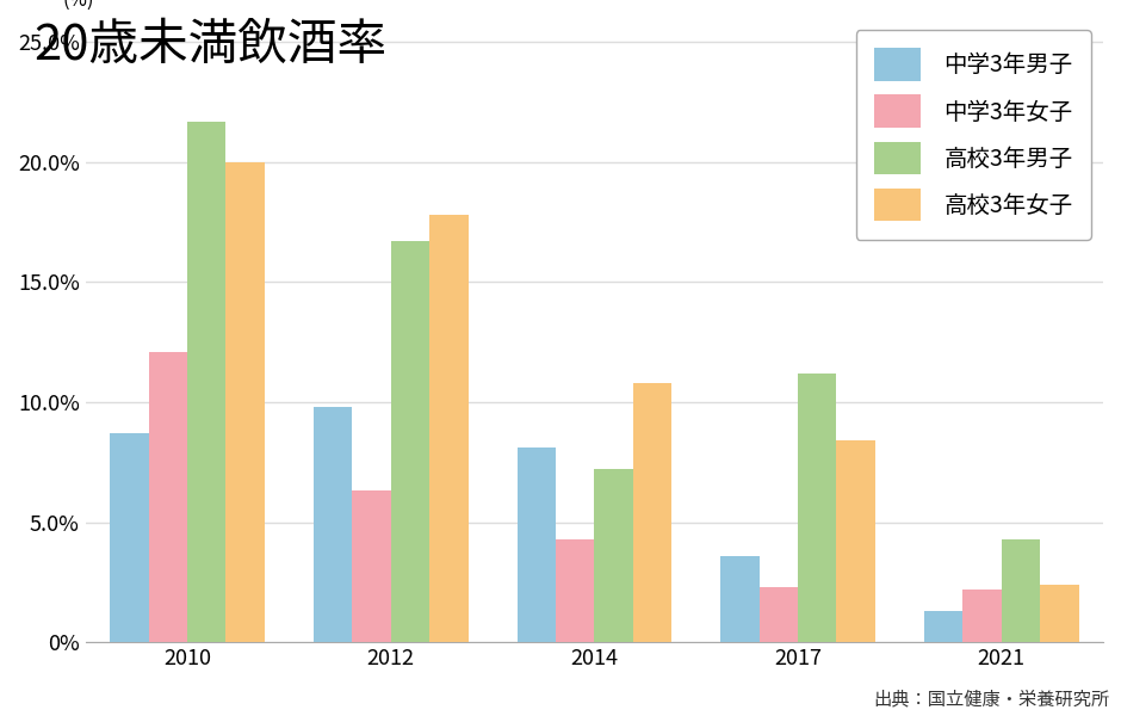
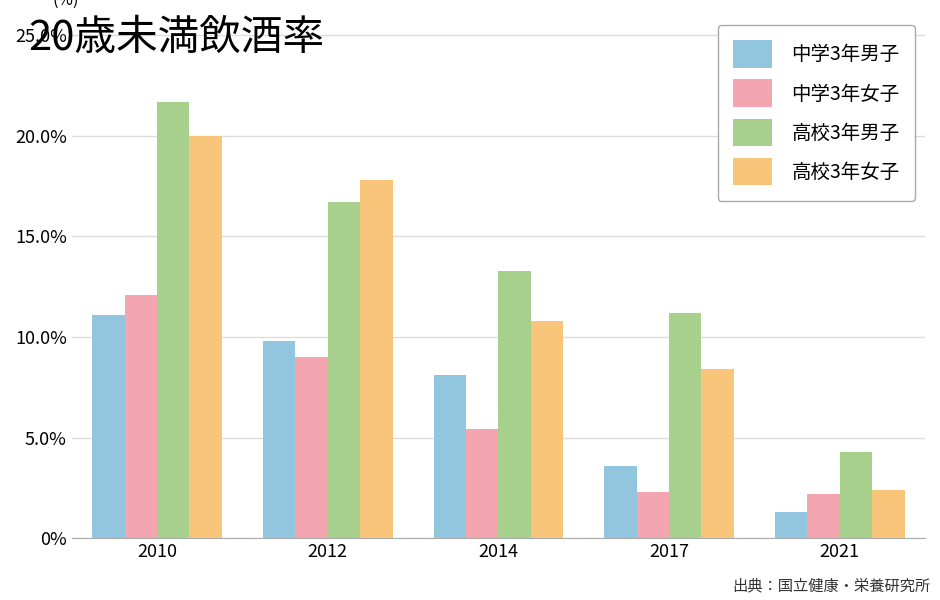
中学3年男子/2010: 8.7% -> 11.1%
中学3年女子/2012: 6.3% -> 9.0%
中学3年女子/2014: 4.3% -> 5.4%
高校3年男子/2014: 7.2% -> 13.3%
